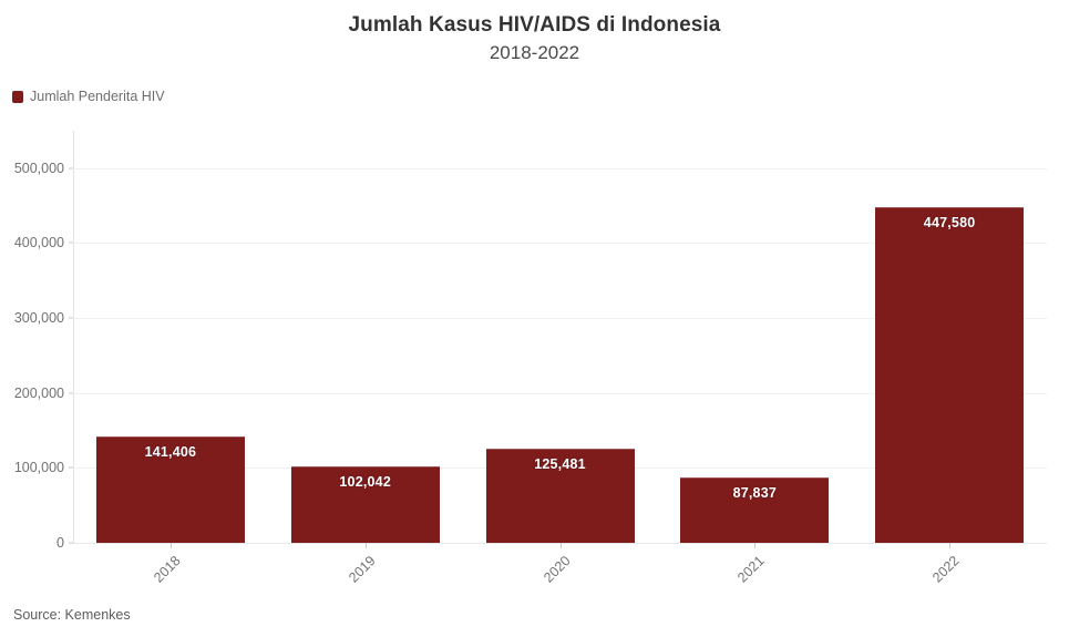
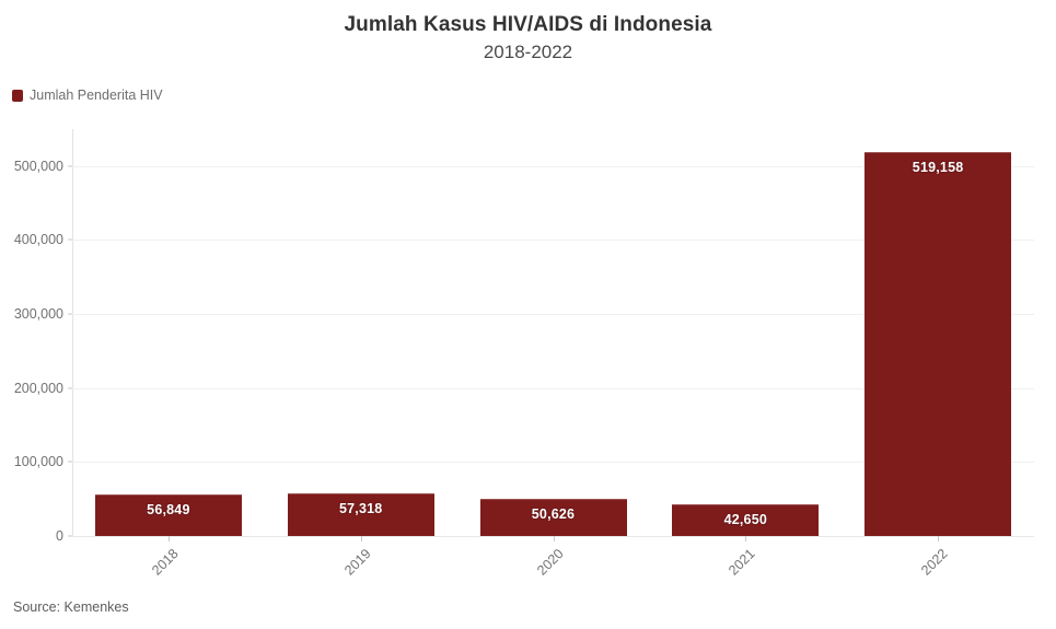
2018: 141,406 -> 56,849
2019: 102,042 -> 57,318
2020: 125,481 -> 50,626
2021: 87,837 -> 42,650
2022: 447,580 -> 519,158
